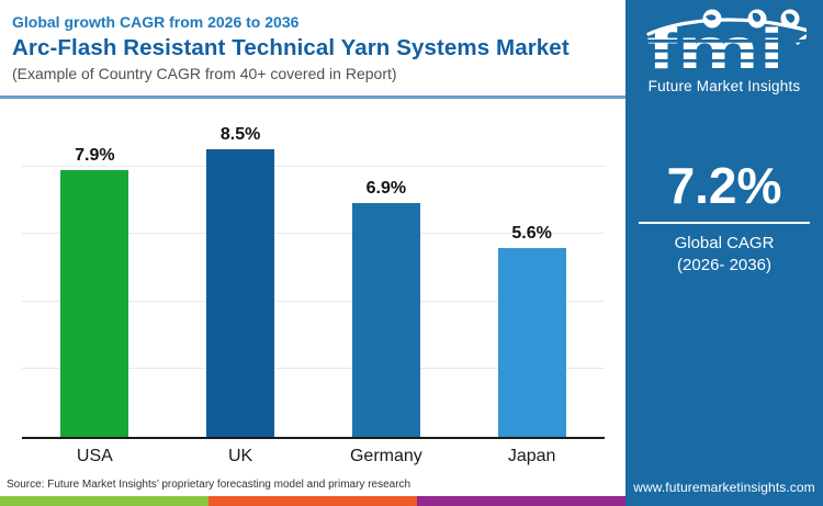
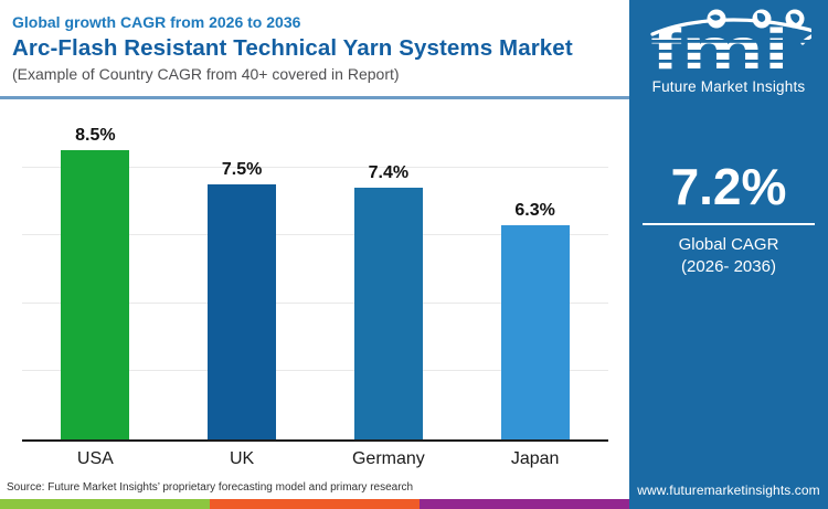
USA: 7.9% -> 8.5%
UK: 8.5% -> 7.5%
Germany: 6.9% -> 7.4%
Japan: 5.6% -> 6.3%
